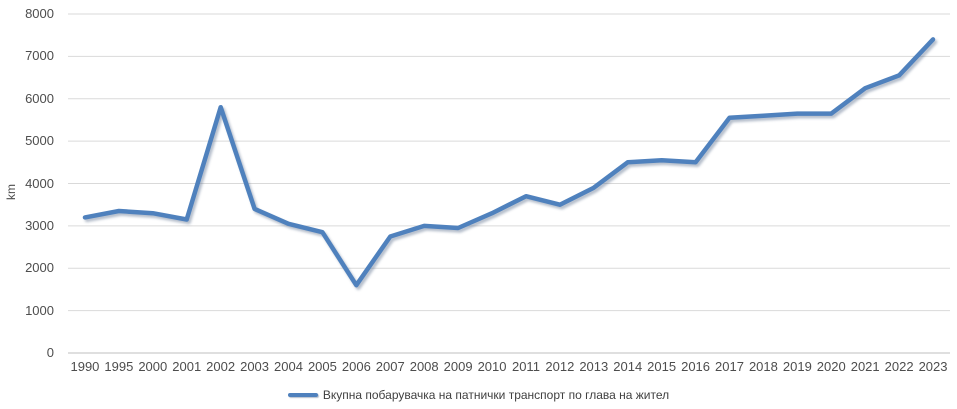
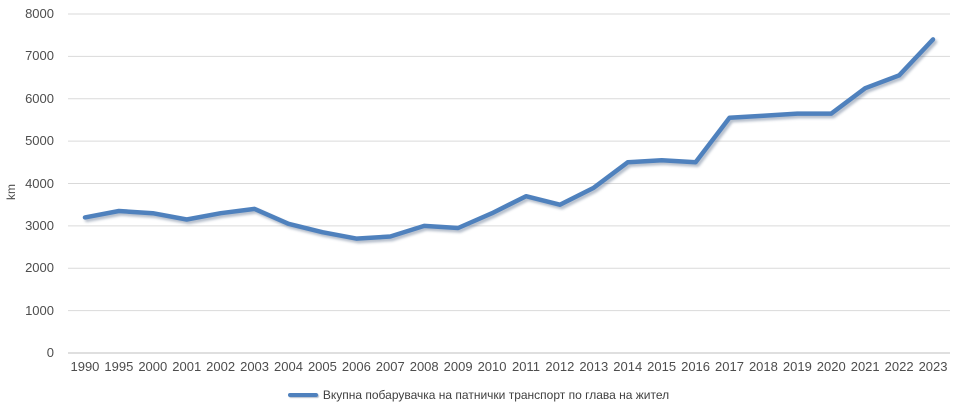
2002: 5800 -> 3300
2006: 1600 -> 2700
